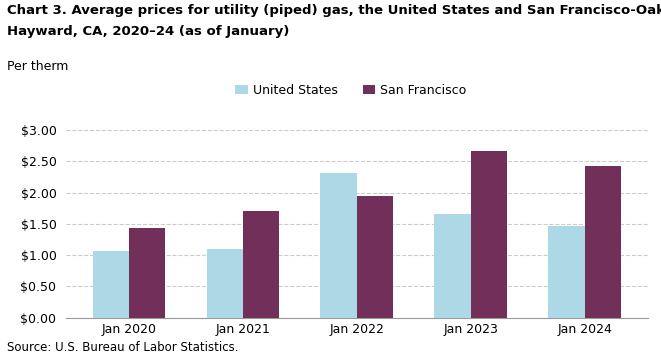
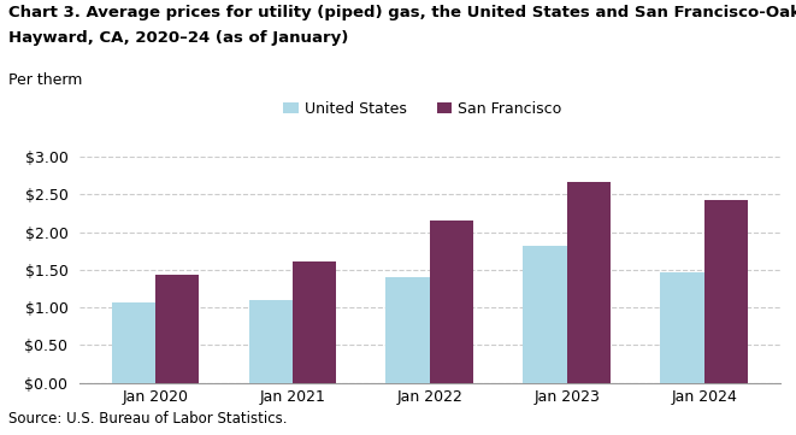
San Francisco/Jan 2021: $1.70 -> $1.61
United States/Jan 2022: $2.32 -> $1.40
San Francisco/Jan 2022: $1.94 -> $2.15
United States/Jan 2023: $1.66 -> $1.82
